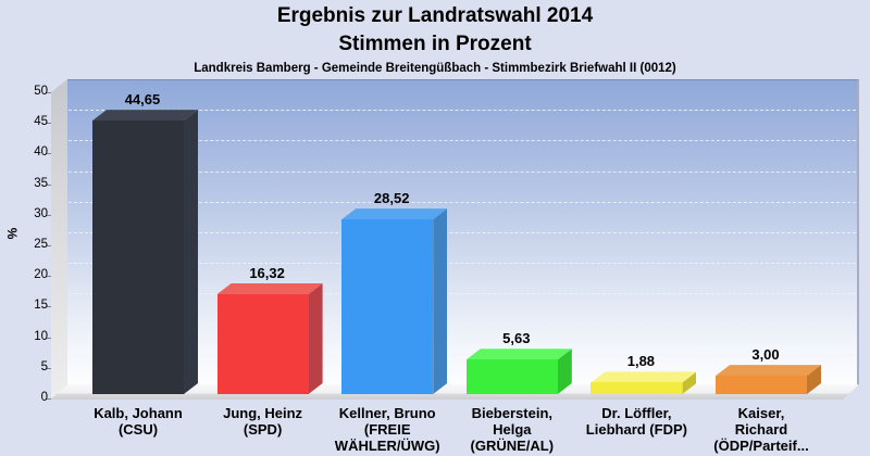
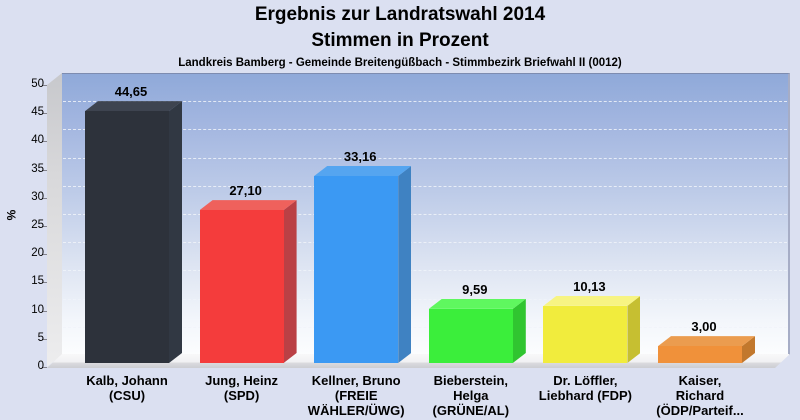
Jung, Heinz (SPD): 16,32 -> 27,10
Kellner, Bruno (FREIE WÄHLER/ÜWG): 28,52 -> 33,16
Bieberstein, Helga (GRÜNE/AL): 5,63 -> 9,59
Dr. Löffler, Liebhard (FDP): 1,88 -> 10,13
